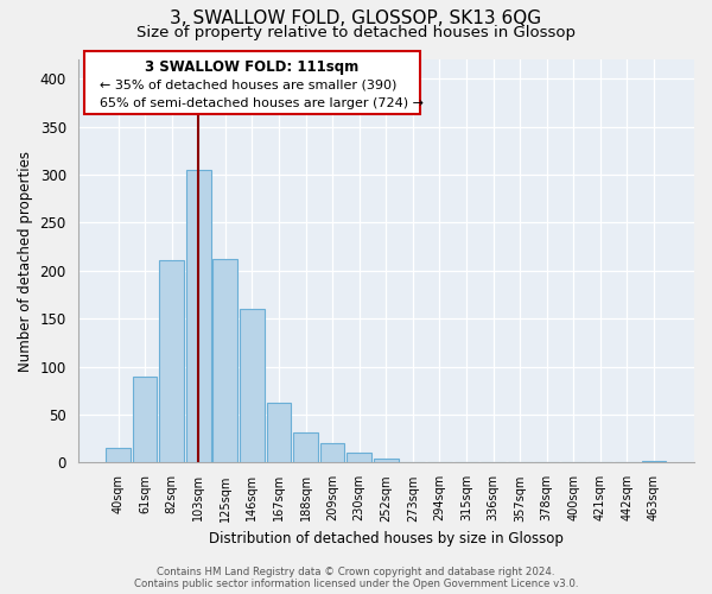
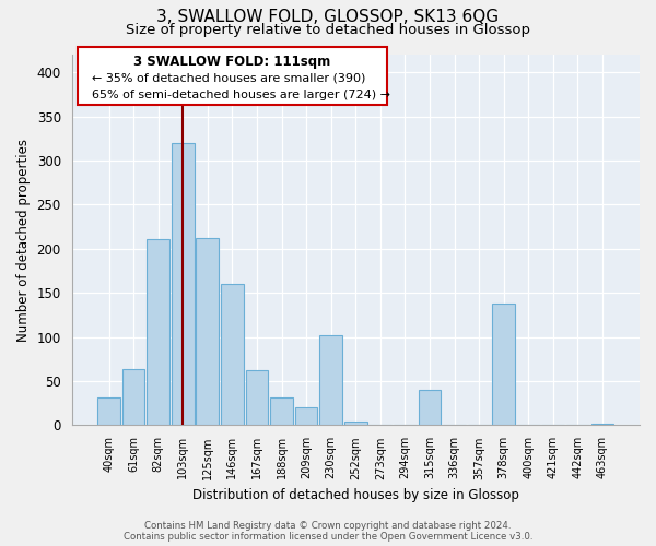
40sqm: 16 -> 32
61sqm: 90 -> 64
103sqm: 305 -> 320
230sqm: 10 -> 102
315sqm: 1 -> 40
378sqm: 1 -> 138
